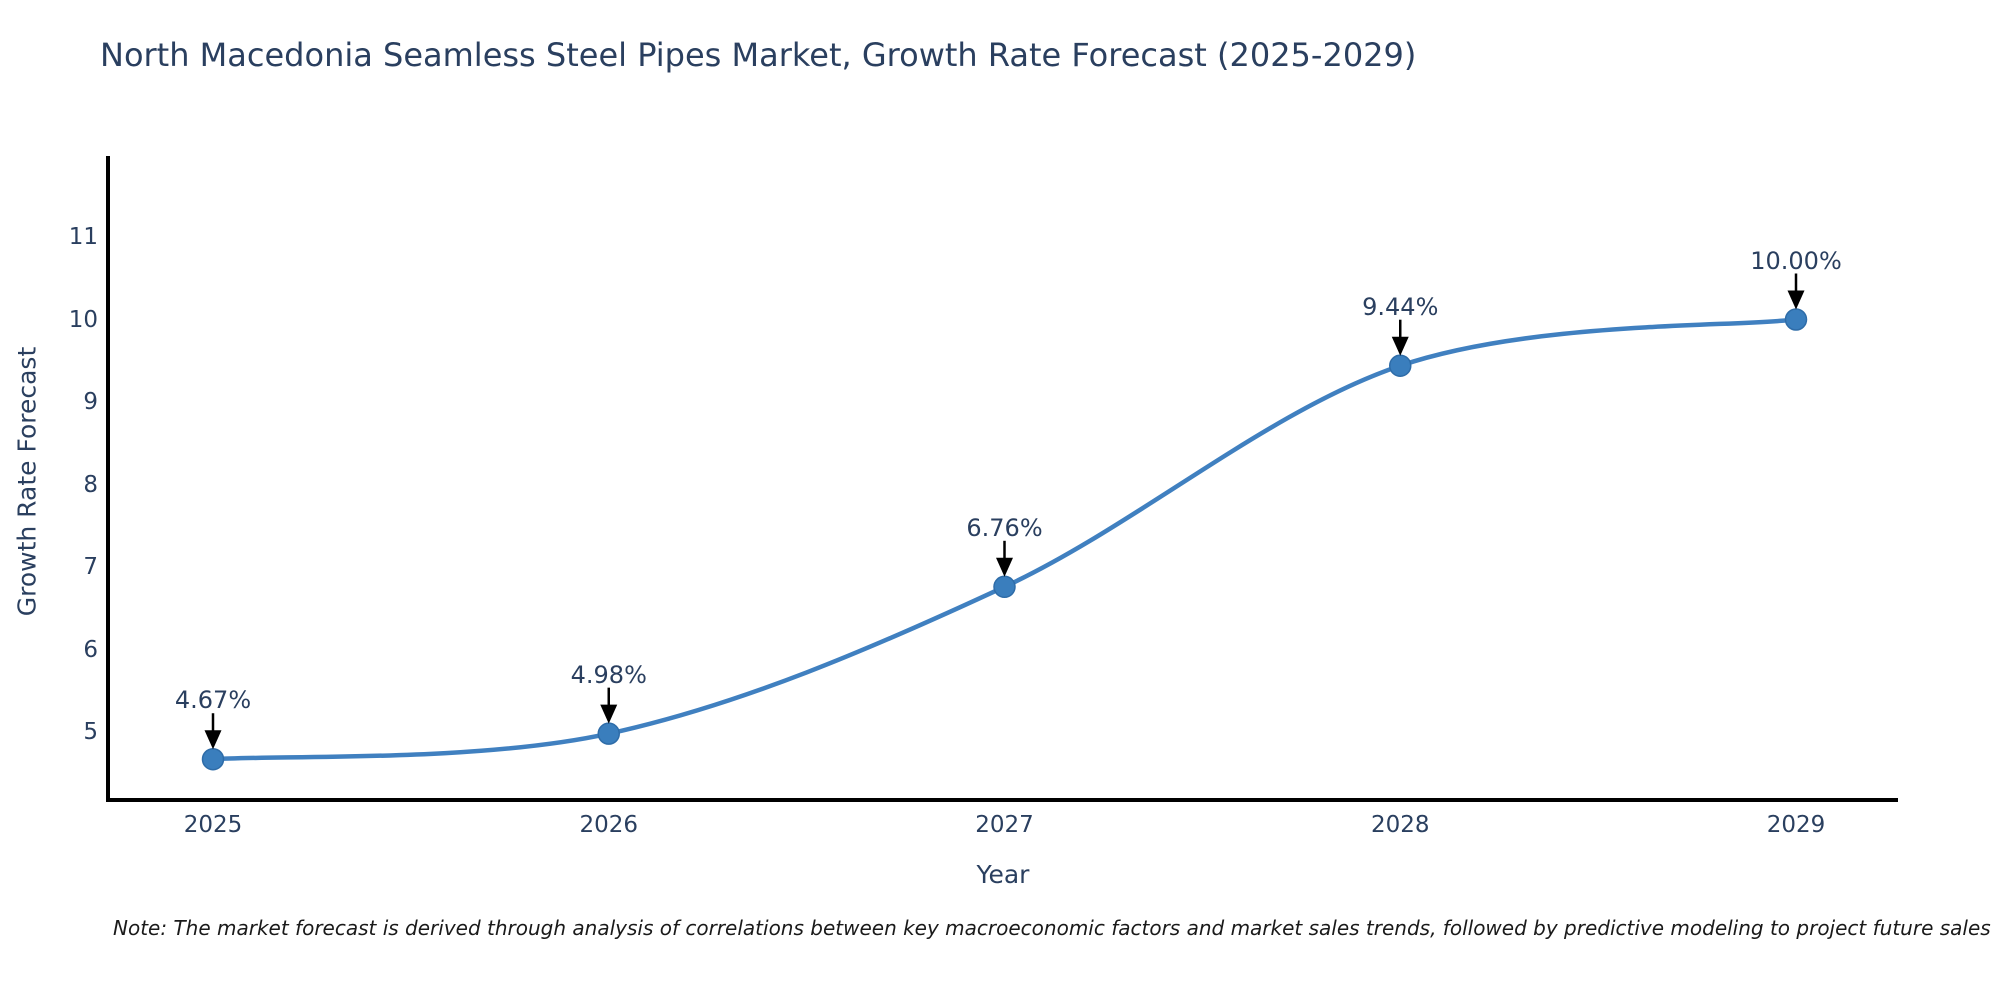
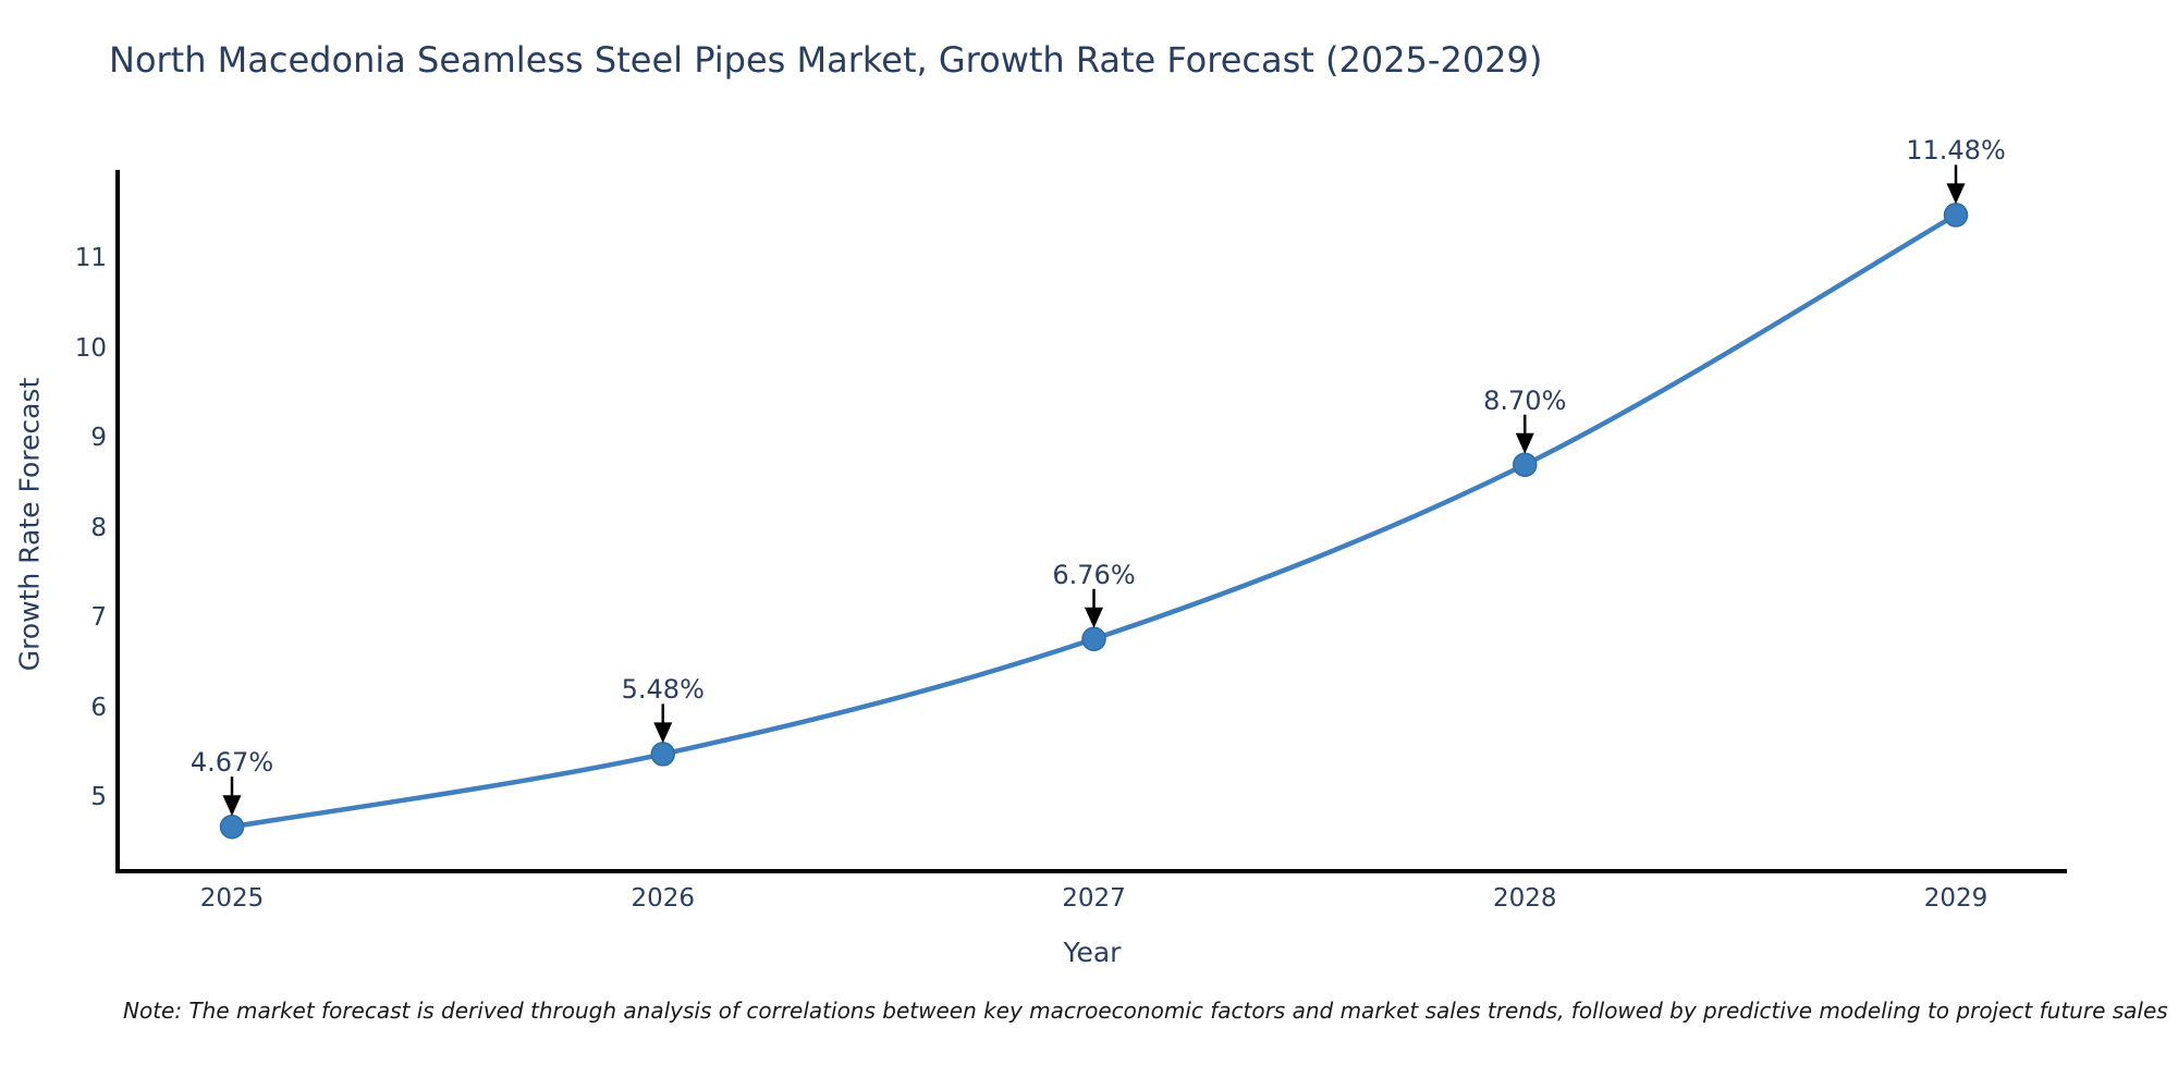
2026: 4.98% -> 5.48%
2028: 9.44% -> 8.70%
2029: 10.00% -> 11.48%
